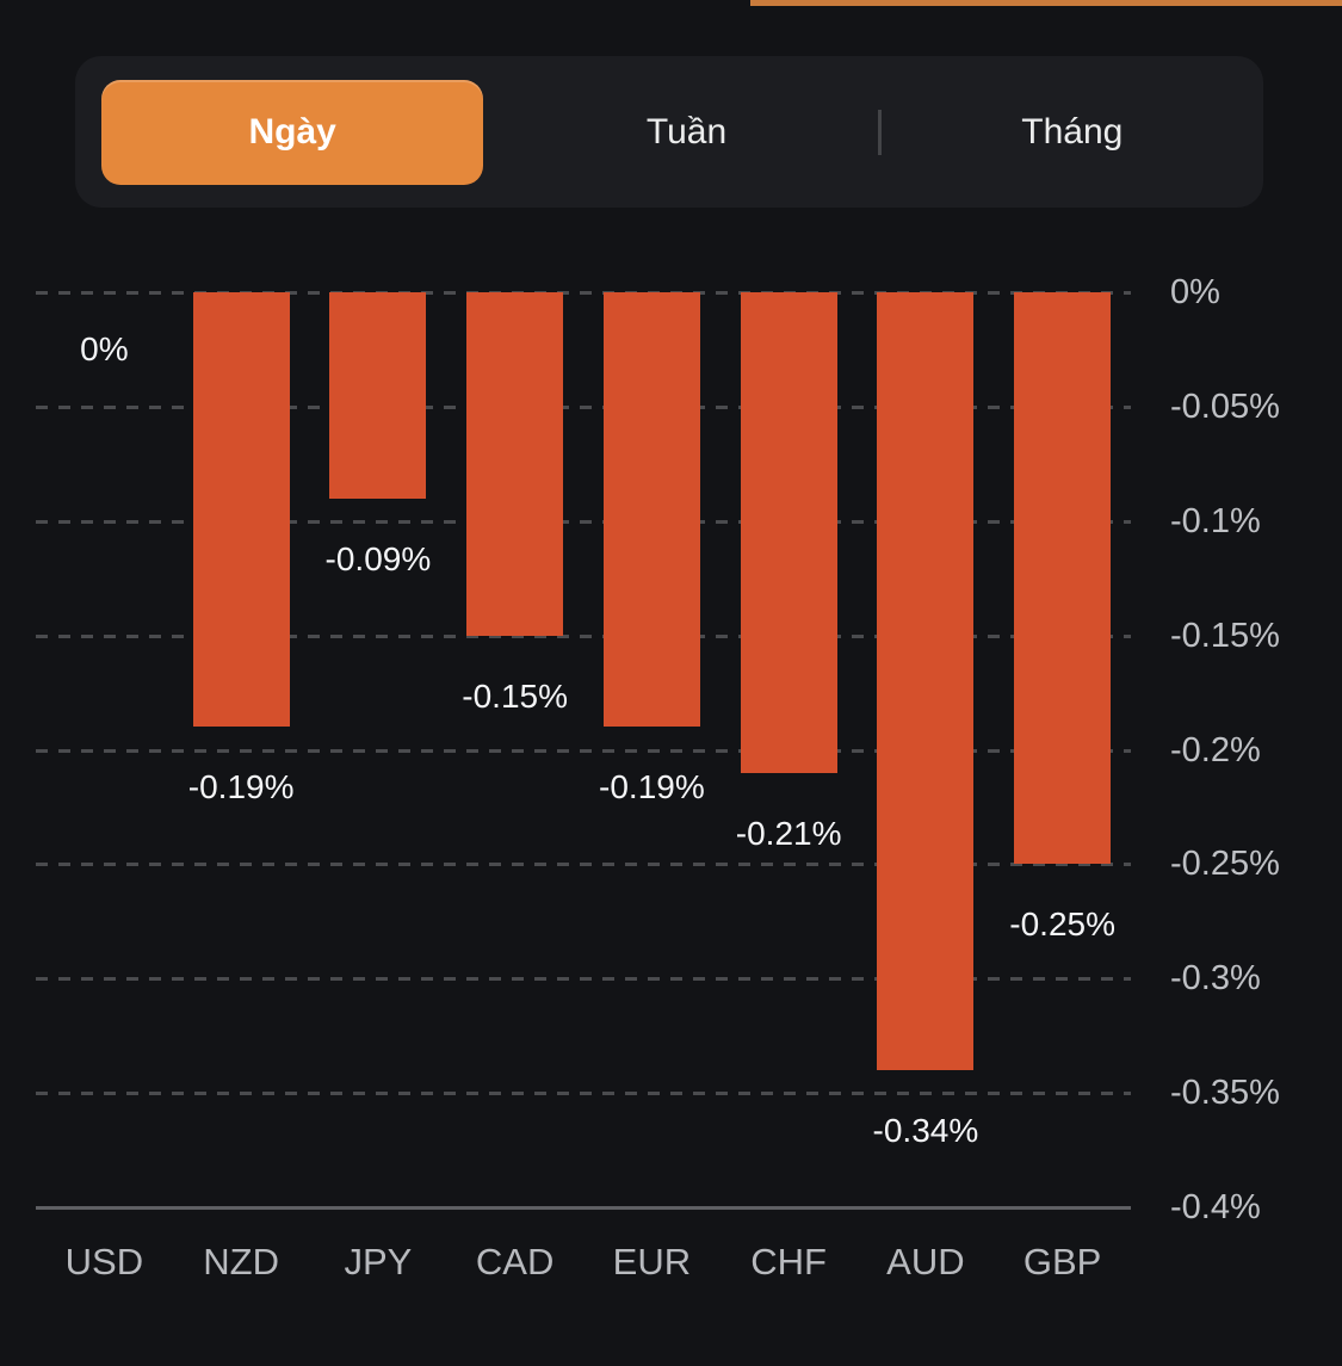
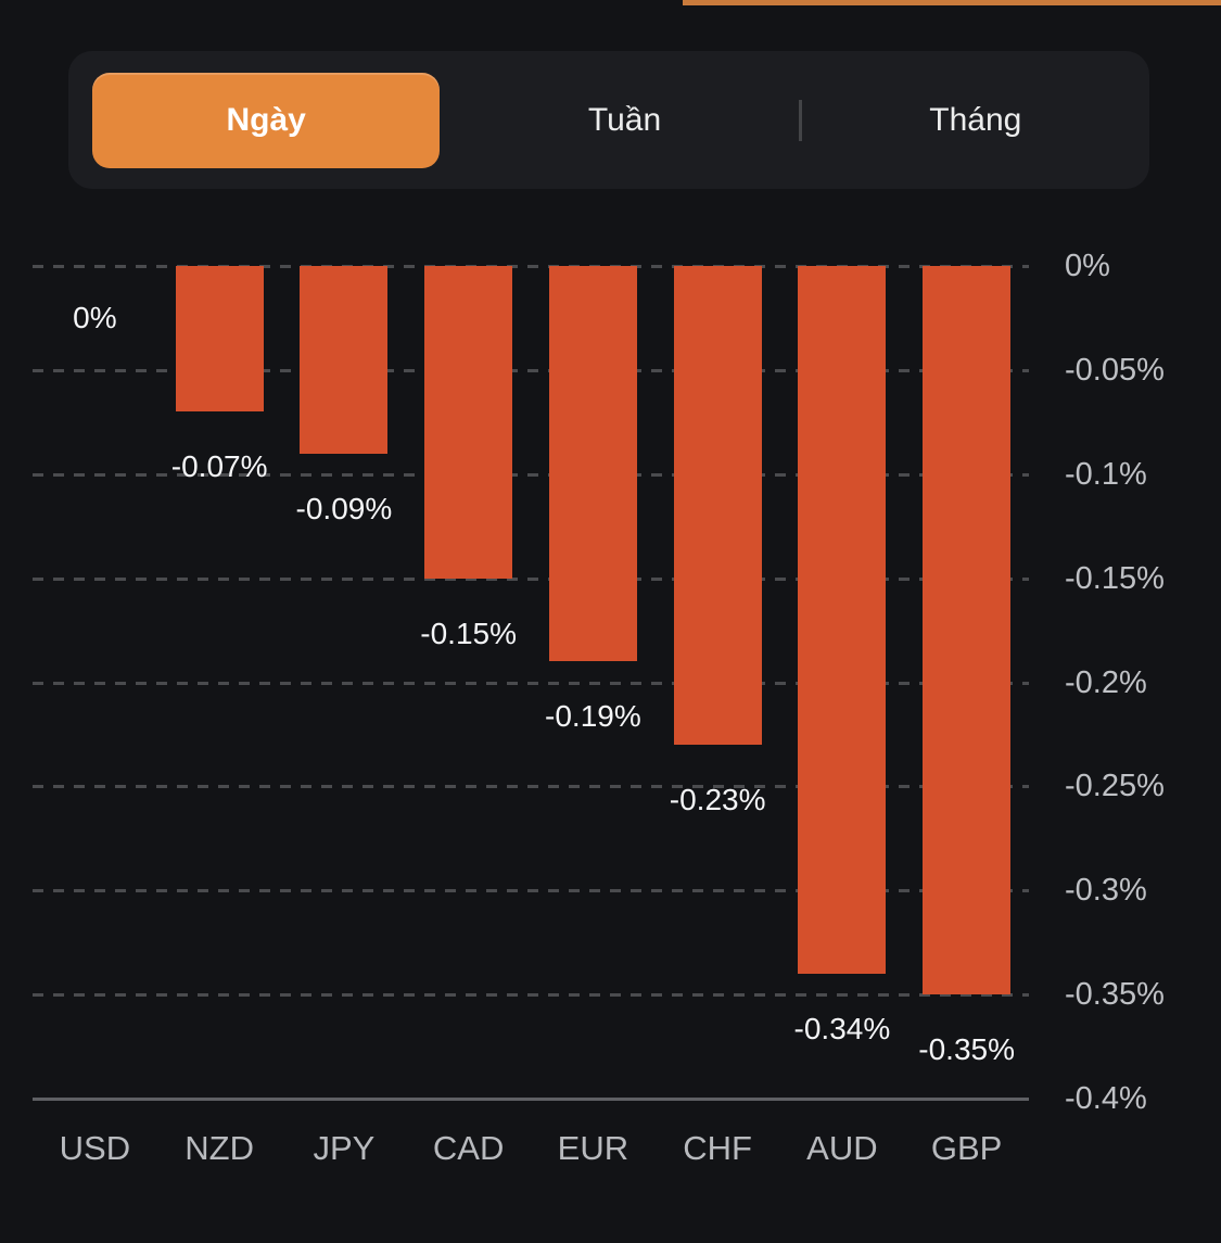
NZD: -0.19% -> -0.07%
CHF: -0.21% -> -0.23%
GBP: -0.25% -> -0.35%
